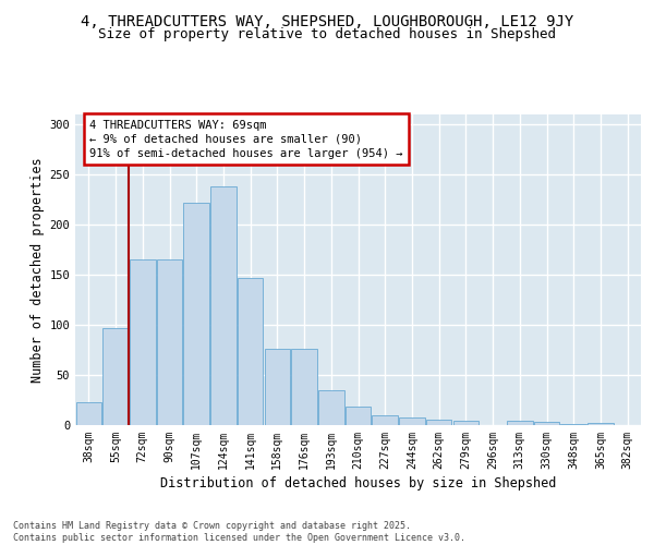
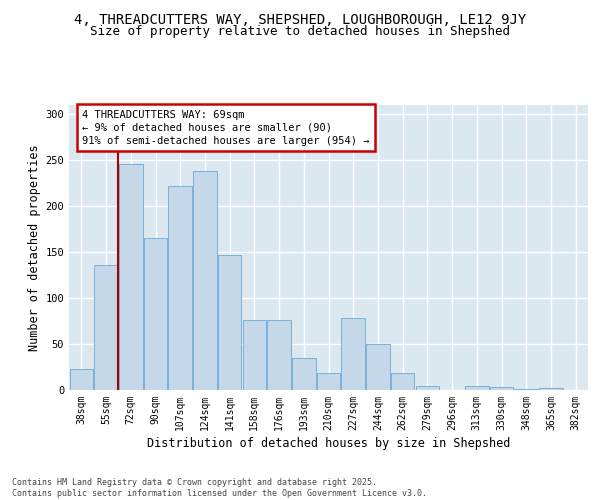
55sqm: 97 -> 136
72sqm: 165 -> 246
227sqm: 10 -> 78
244sqm: 8 -> 50
262sqm: 5 -> 18
